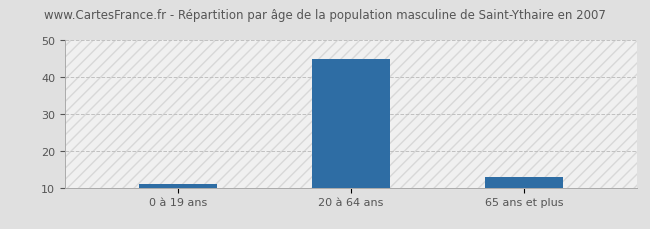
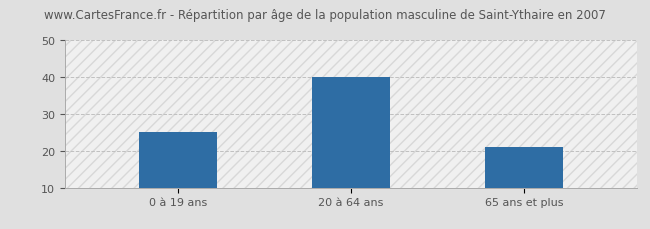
0 à 19 ans: 11 -> 25
20 à 64 ans: 45 -> 40
65 ans et plus: 13 -> 21
